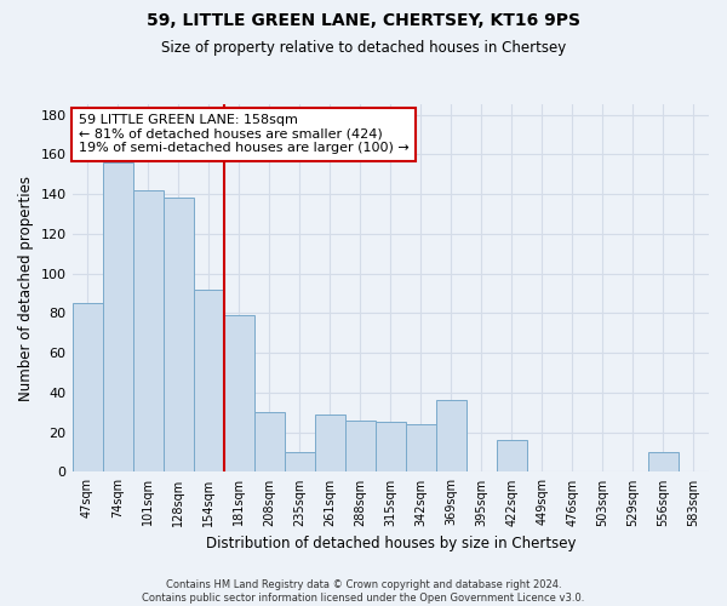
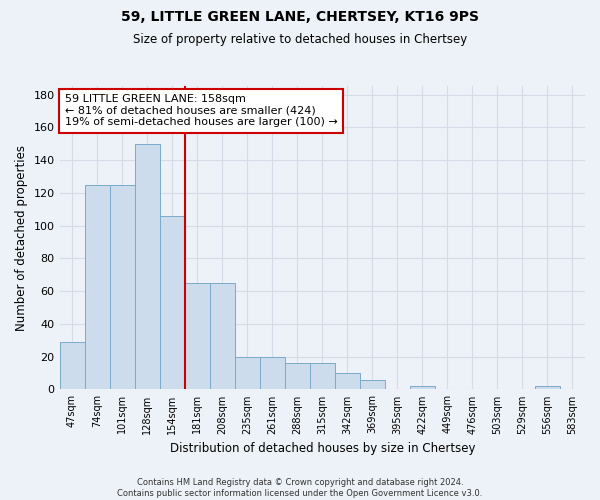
47sqm: 85 -> 29
74sqm: 156 -> 125
101sqm: 142 -> 125
128sqm: 138 -> 150
154sqm: 92 -> 106
181sqm: 79 -> 65
208sqm: 30 -> 65
235sqm: 10 -> 20
261sqm: 29 -> 20
288sqm: 26 -> 16
315sqm: 25 -> 16
342sqm: 24 -> 10
369sqm: 36 -> 6
422sqm: 16 -> 2
556sqm: 10 -> 2
